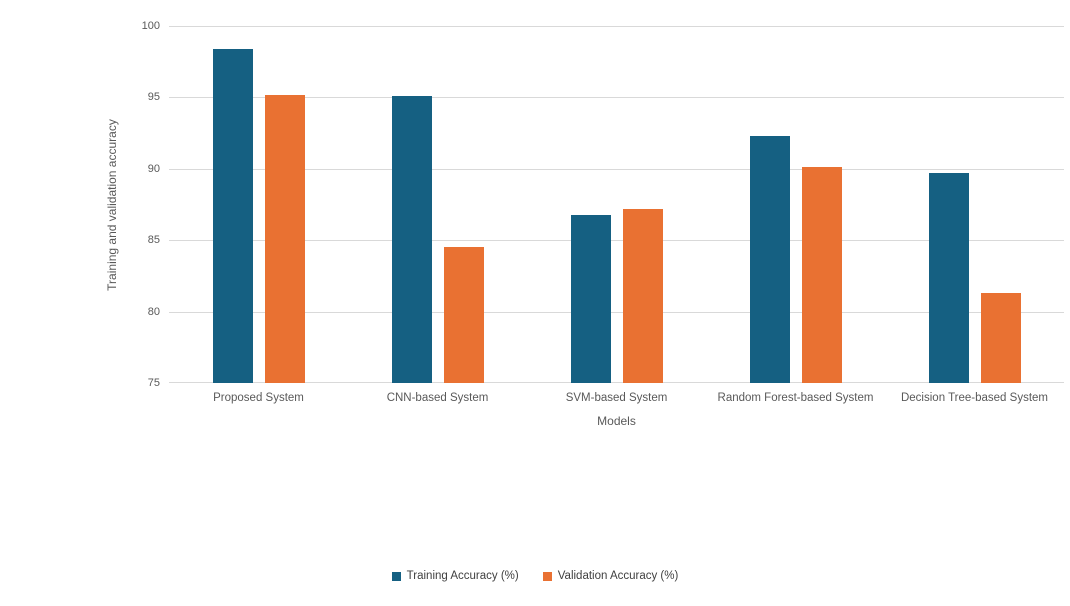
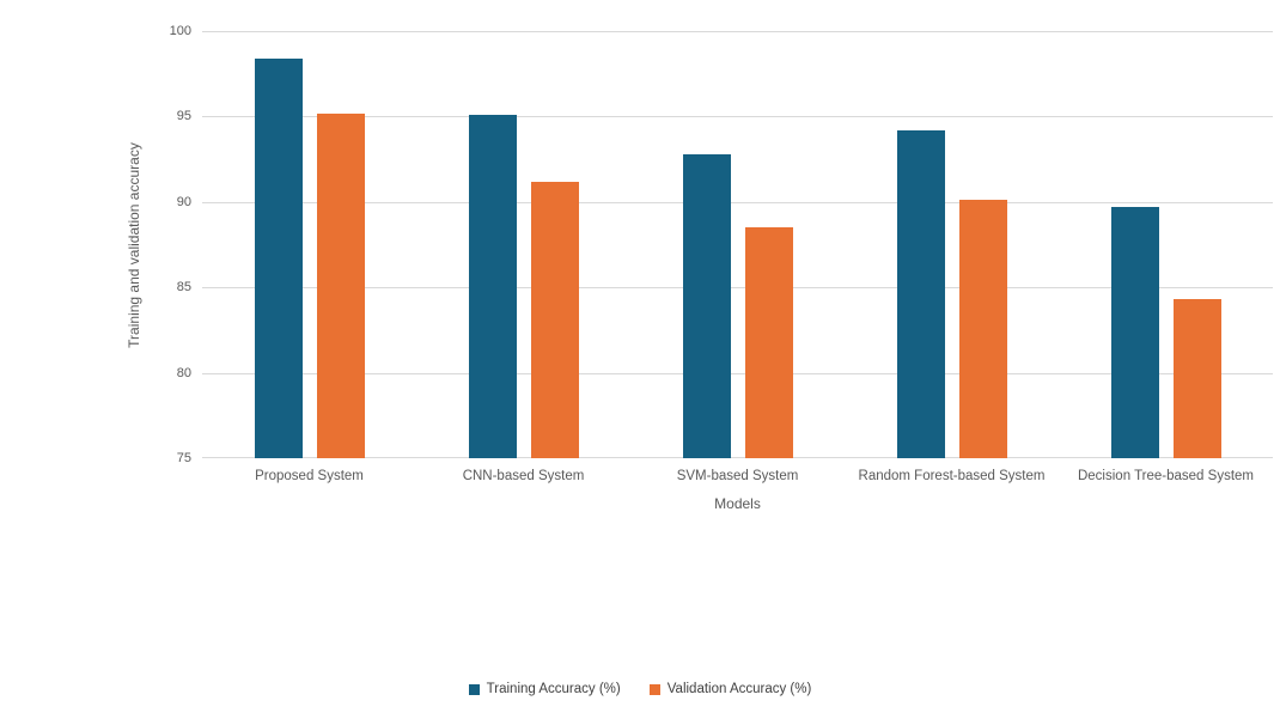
Validation Accuracy (%)/CNN-based System: 84.5 -> 91.2
Training Accuracy (%)/SVM-based System: 86.8 -> 92.8
Validation Accuracy (%)/SVM-based System: 87.2 -> 88.5
Training Accuracy (%)/Random Forest-based System: 92.3 -> 94.2
Validation Accuracy (%)/Decision Tree-based System: 81.3 -> 84.3
